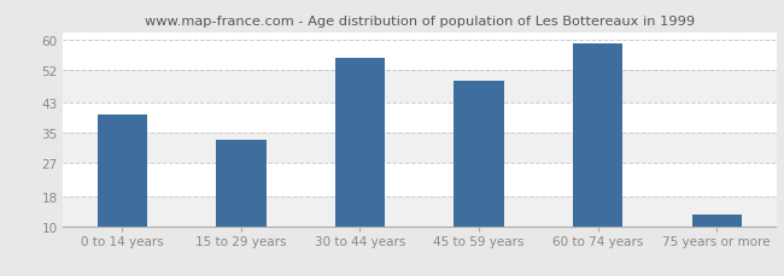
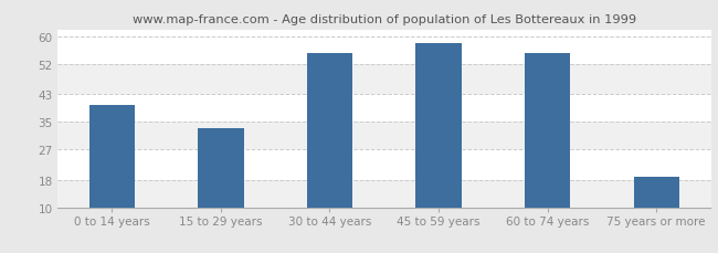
45 to 59 years: 49 -> 58
60 to 74 years: 59 -> 55
75 years or more: 13 -> 19
